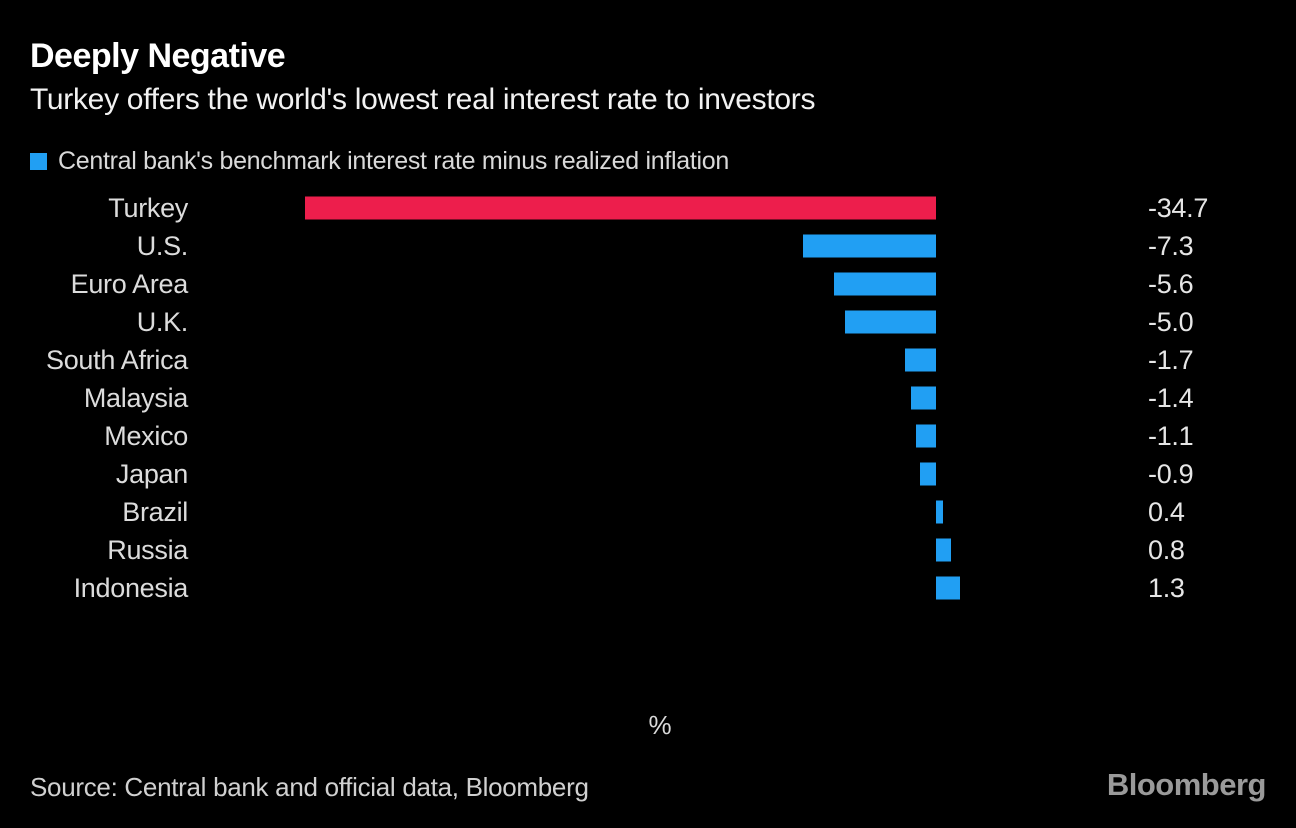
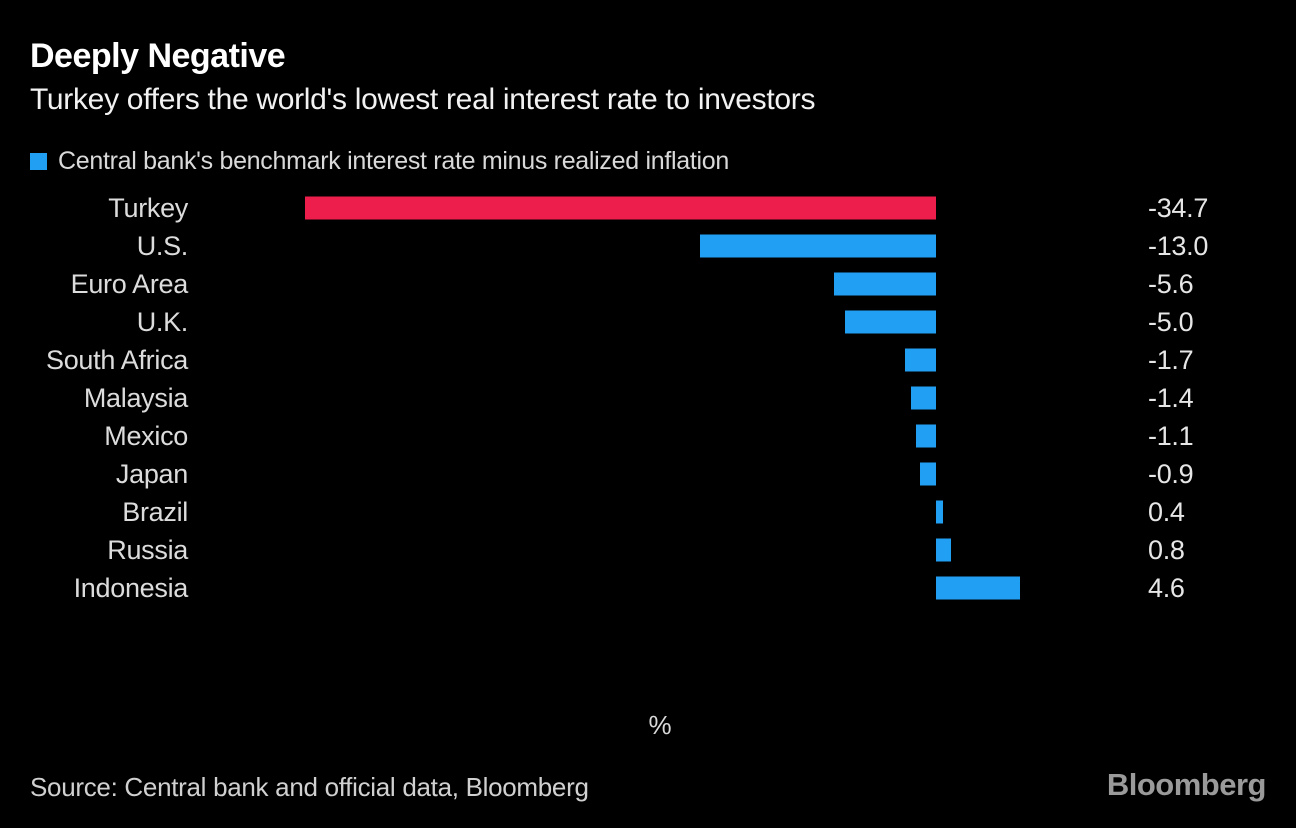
U.S.: -7.3 -> -13.0
Indonesia: 1.3 -> 4.6
